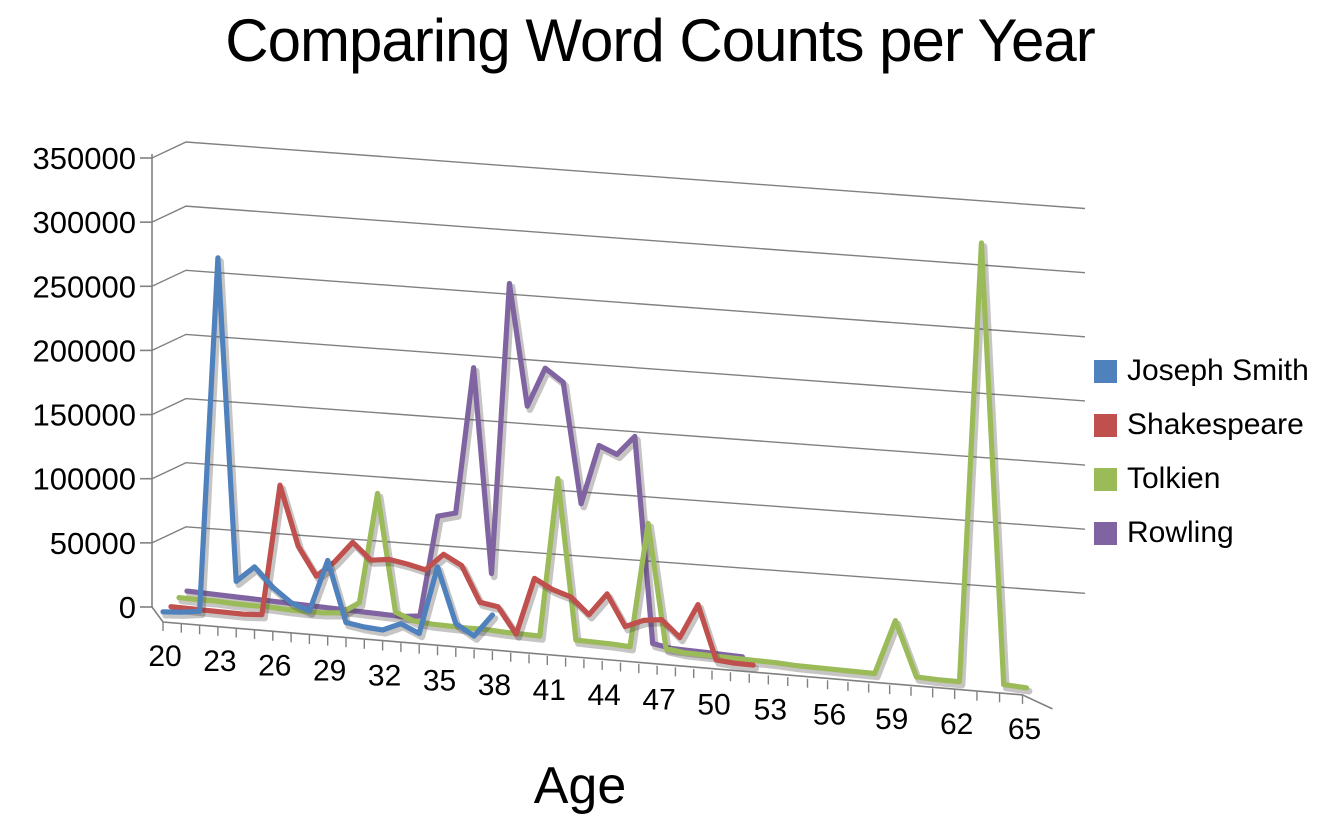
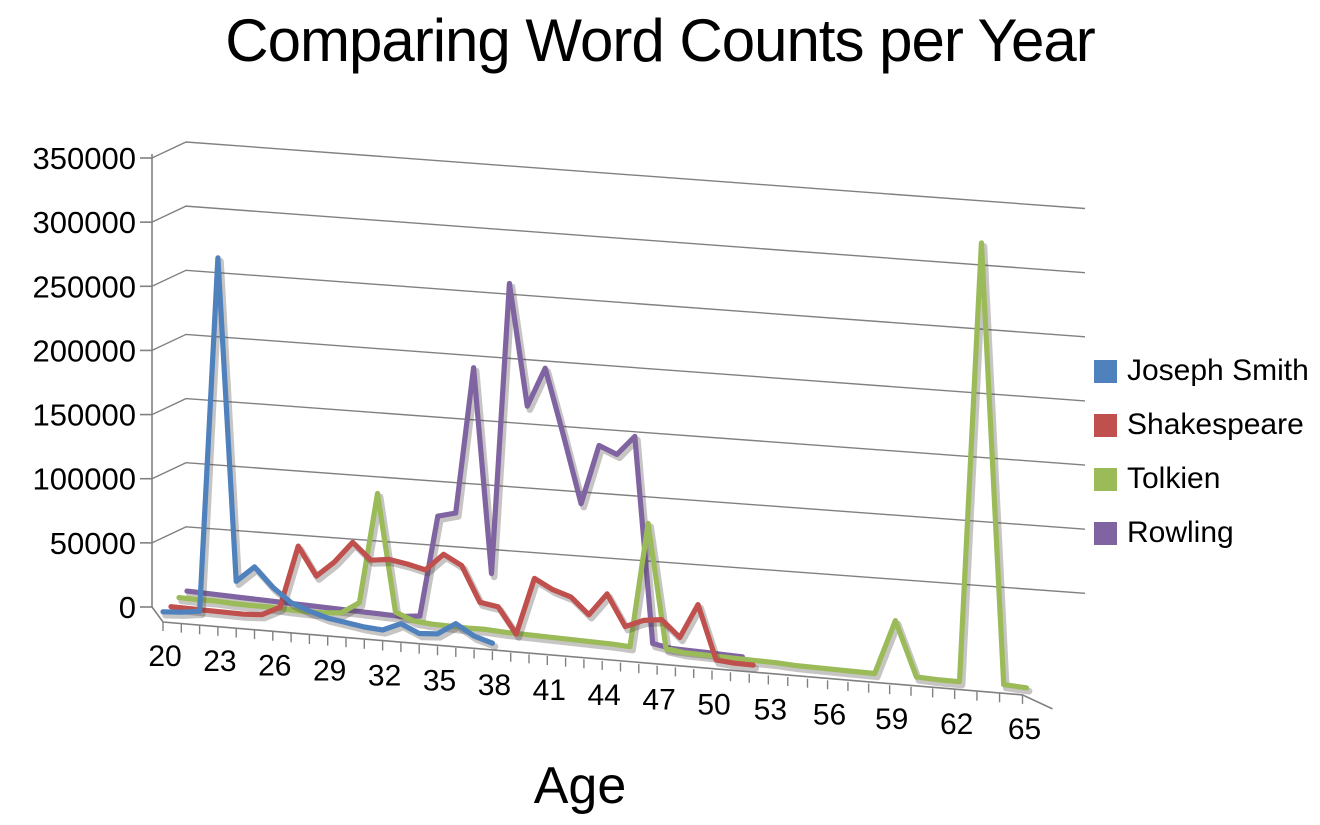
Shakespeare/26: 99000 -> 8000
Joseph Smith/29: 52000 -> 9000
Joseph Smith/35: 55000 -> 5000
Joseph Smith/38: 23000 -> 2000
Tolkien/41: 121000 -> 2000
Rowling/41: 189000 -> 150000
